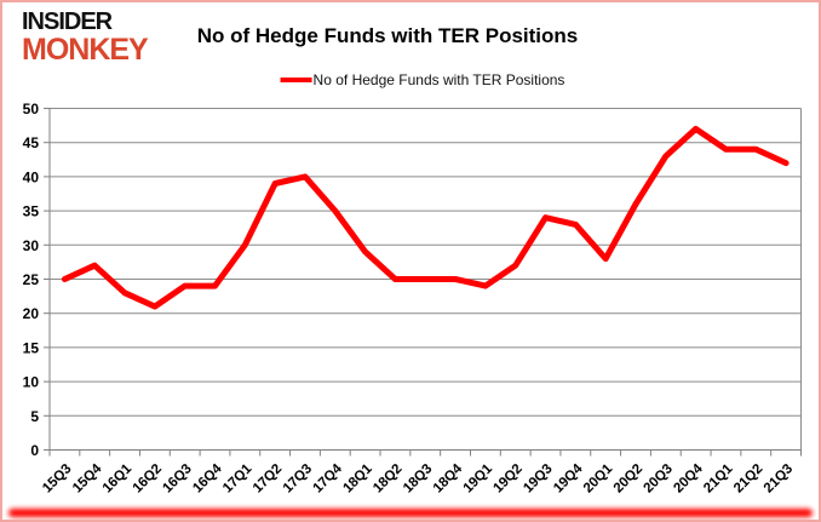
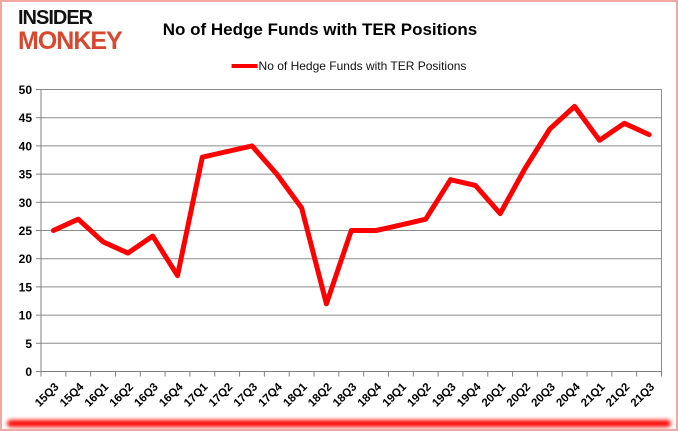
16Q4: 24 -> 17
17Q1: 30 -> 38
18Q2: 25 -> 12
19Q1: 24 -> 26
21Q1: 44 -> 41
